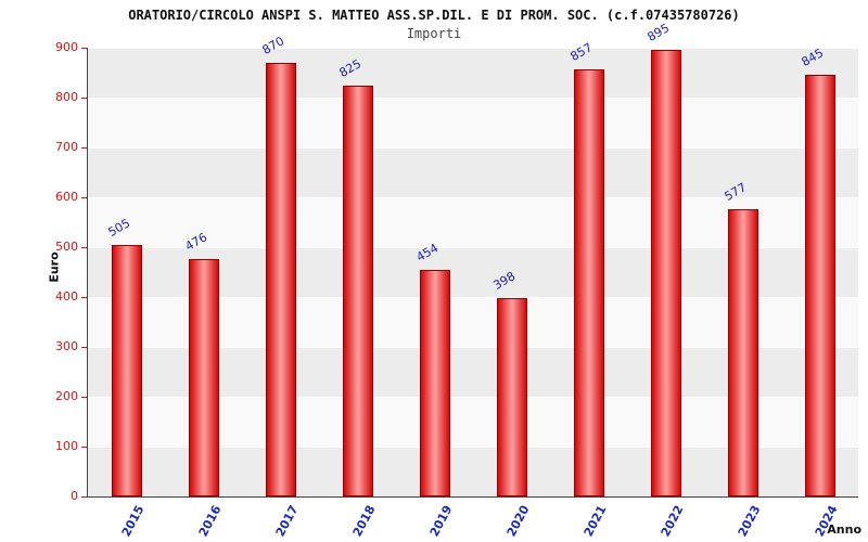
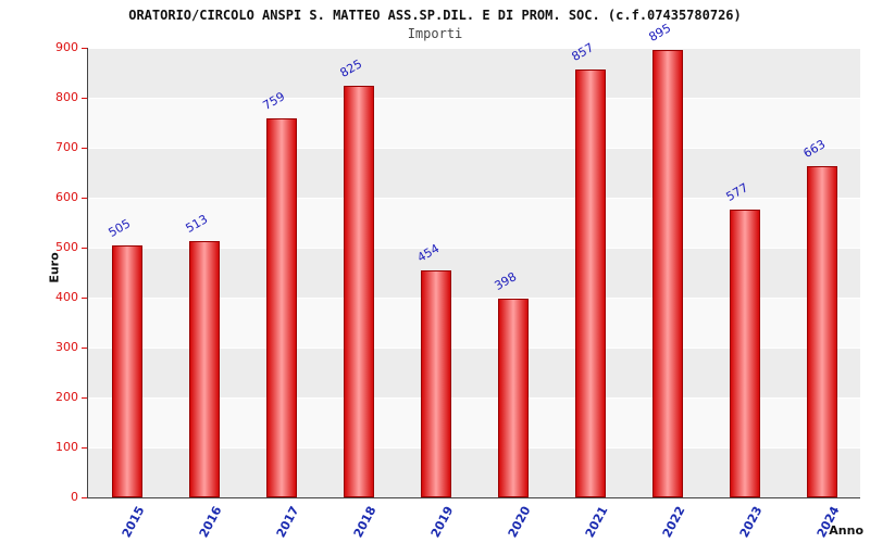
2016: 476 -> 513
2017: 870 -> 759
2024: 845 -> 663
